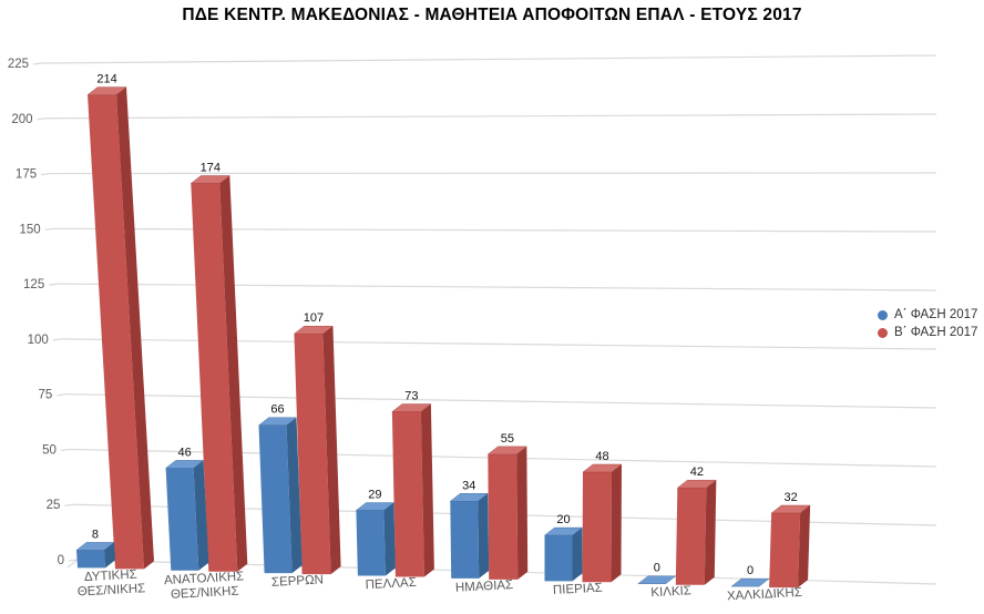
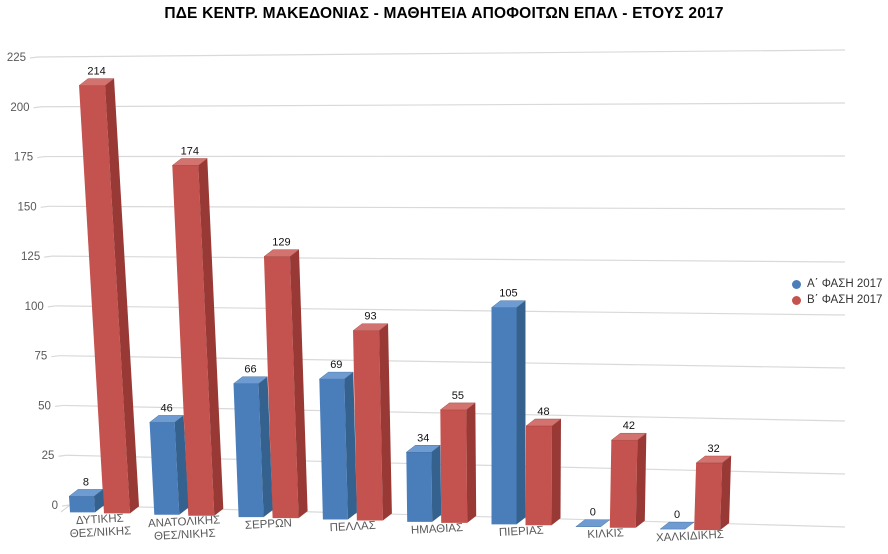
Β΄ ΦΑΣΗ 2017/ΣΕΡΡΩΝ: 107 -> 129
Α΄ ΦΑΣΗ 2017/ΠΕΛΛΑΣ: 29 -> 69
Β΄ ΦΑΣΗ 2017/ΠΕΛΛΑΣ: 73 -> 93
Α΄ ΦΑΣΗ 2017/ΠΙΕΡΙΑΣ: 20 -> 105
